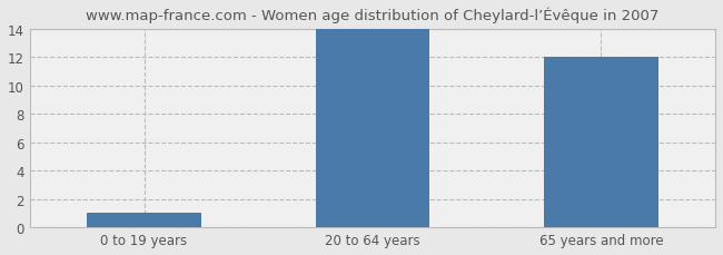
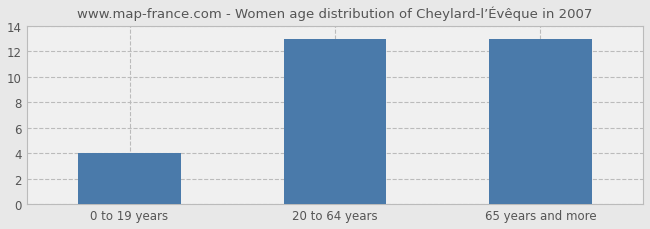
0 to 19 years: 1 -> 4
20 to 64 years: 14 -> 13
65 years and more: 12 -> 13
